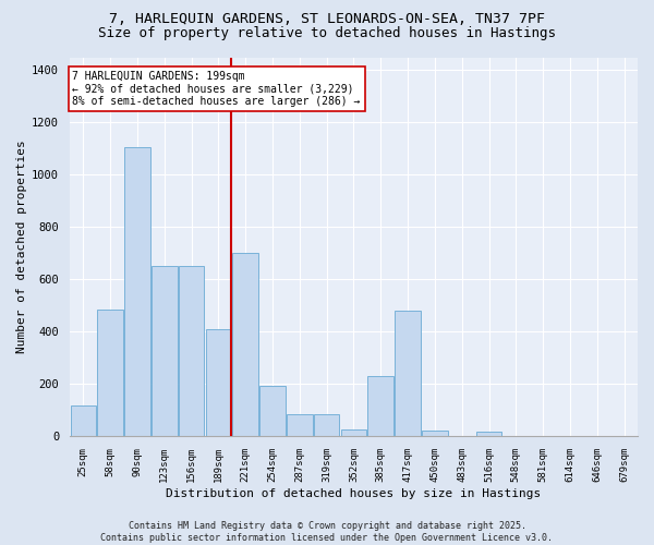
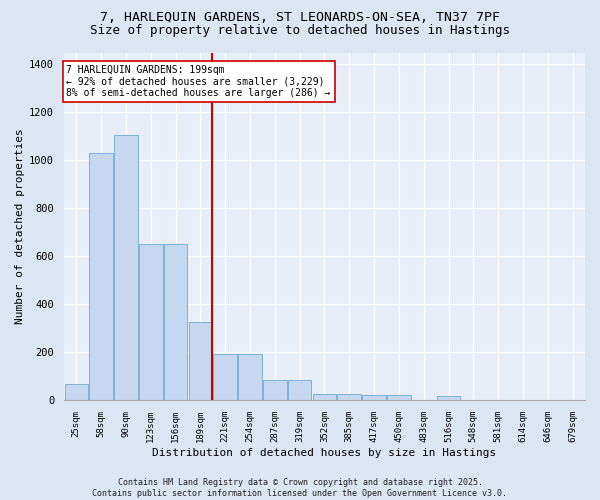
25sqm: 115 -> 65
58sqm: 485 -> 1030
189sqm: 410 -> 325
221sqm: 700 -> 190
385sqm: 230 -> 25
417sqm: 480 -> 20
